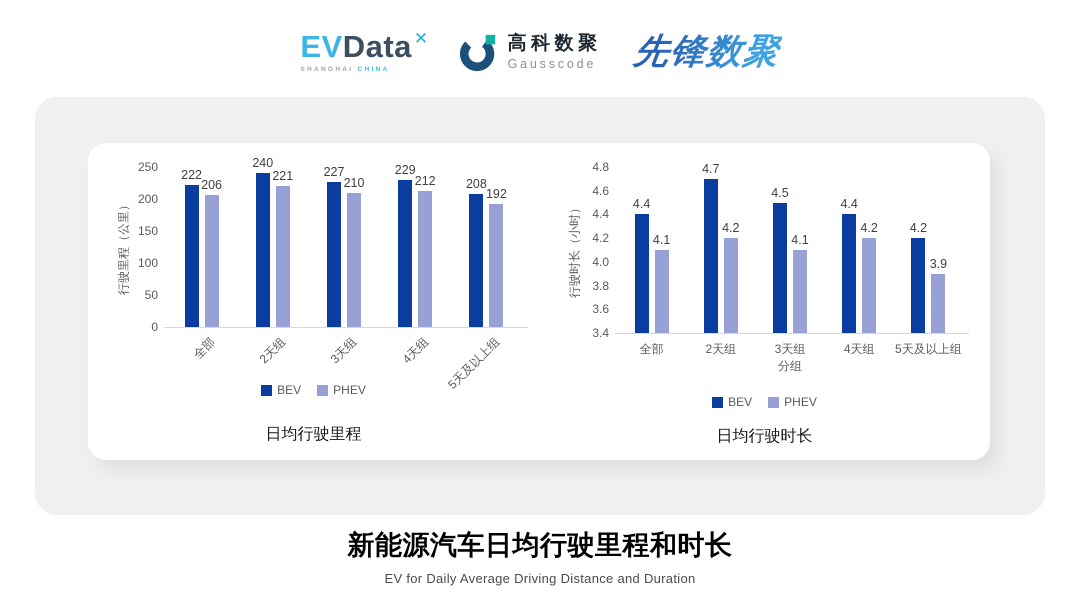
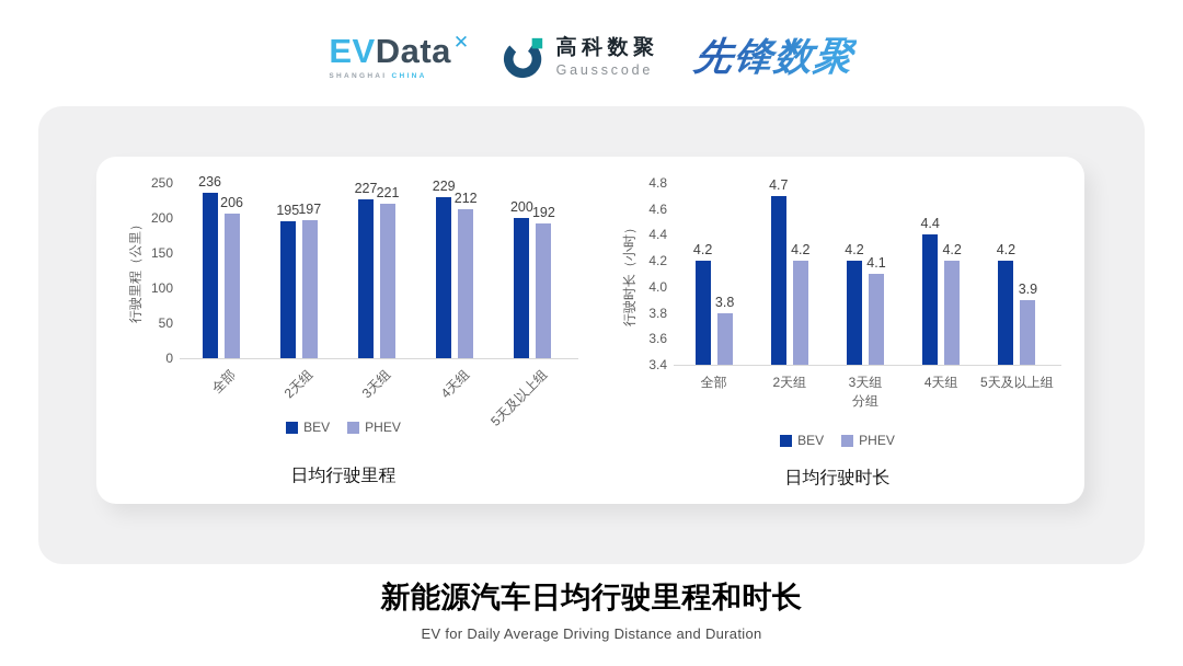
日均行驶里程/BEV/全部: 222 -> 236
日均行驶里程/BEV/2天组: 240 -> 195
日均行驶里程/PHEV/2天组: 221 -> 197
日均行驶里程/PHEV/3天组: 210 -> 221
日均行驶里程/BEV/5天及以上组: 208 -> 200
日均行驶时长/BEV/全部: 4.4 -> 4.2
日均行驶时长/PHEV/全部: 4.1 -> 3.8
日均行驶时长/BEV/3天组: 4.5 -> 4.2
